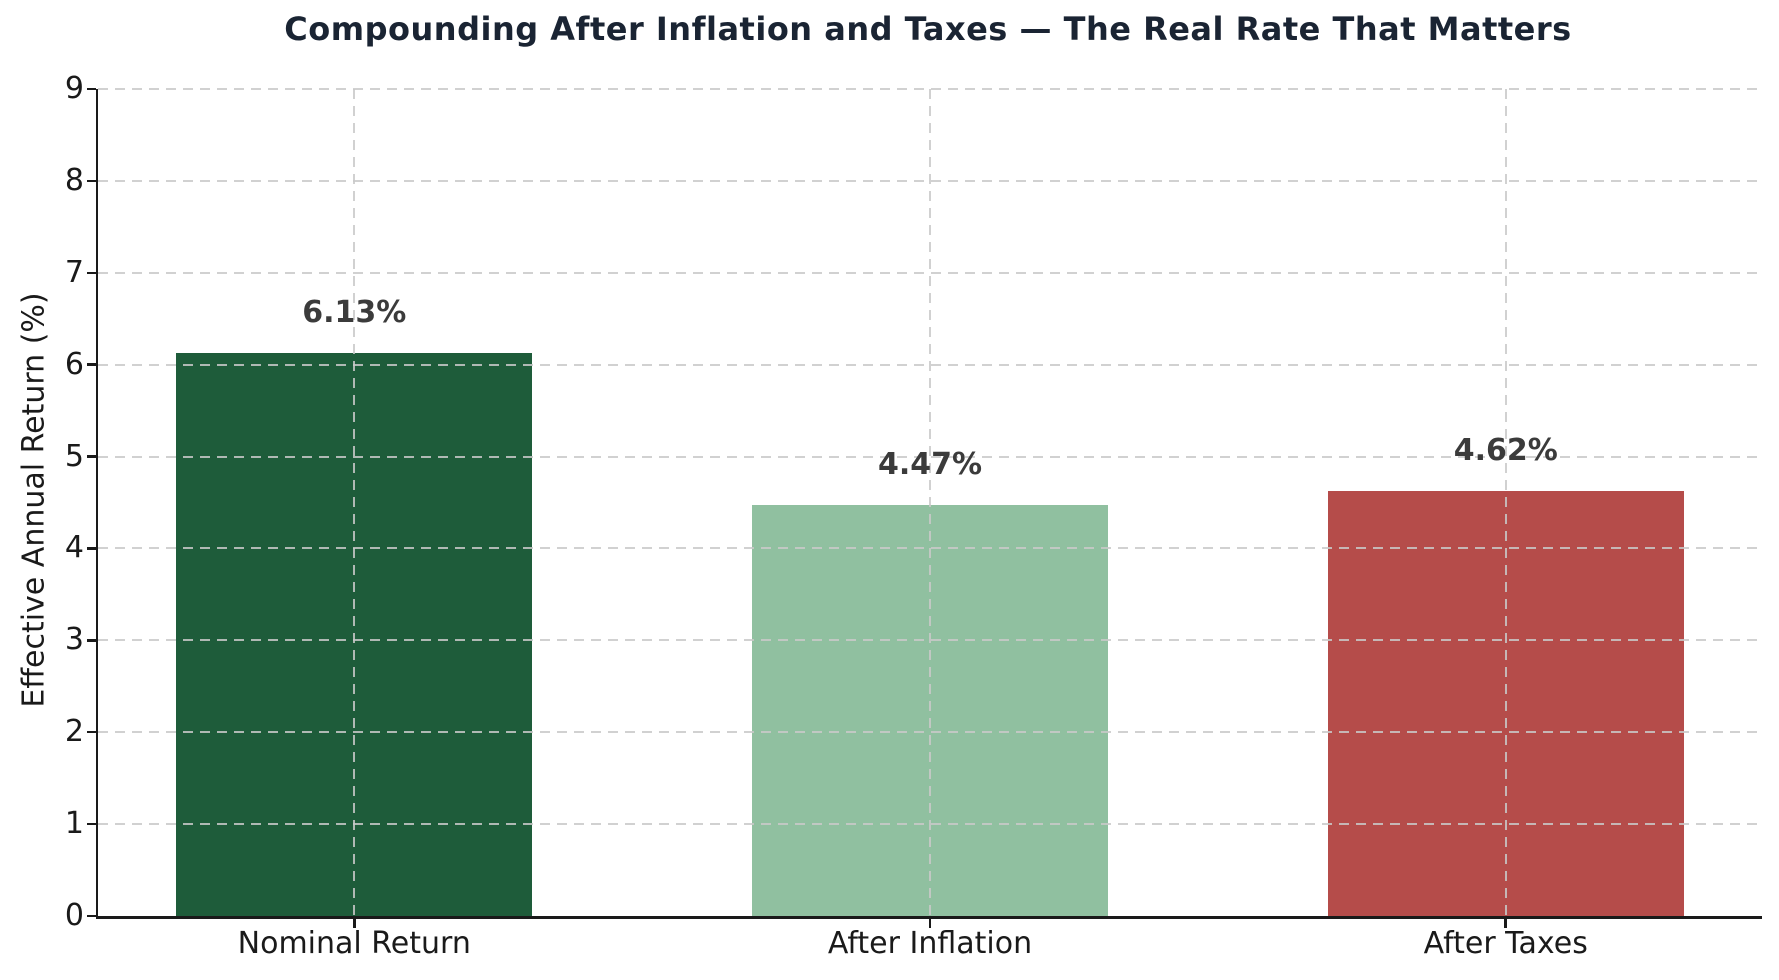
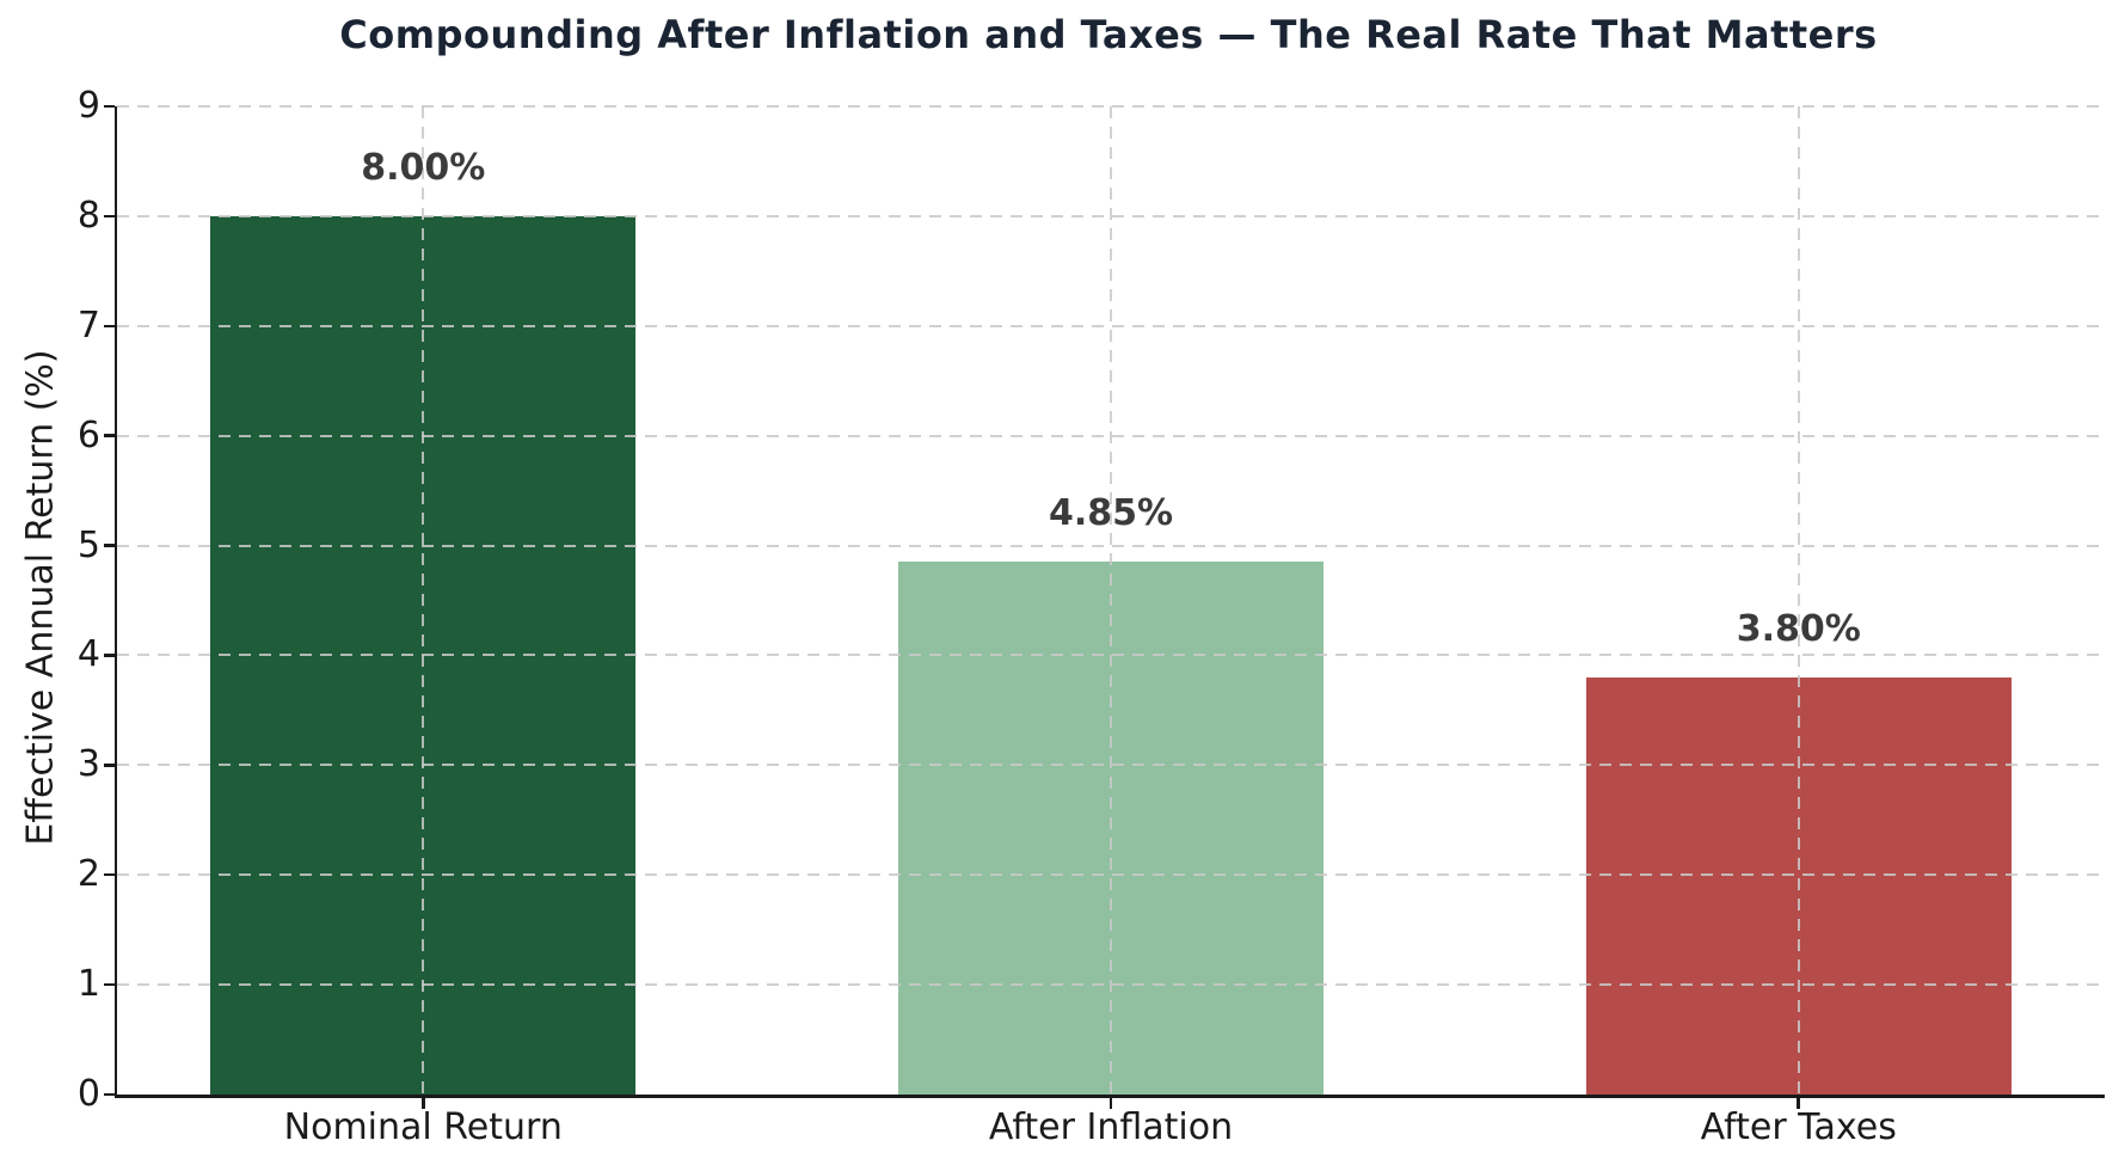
Nominal Return: 6.13% -> 8.00%
After Inflation: 4.47% -> 4.85%
After Taxes: 4.62% -> 3.80%
